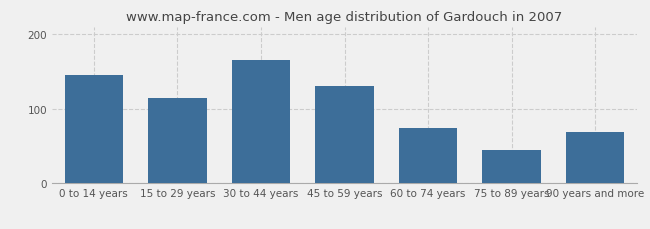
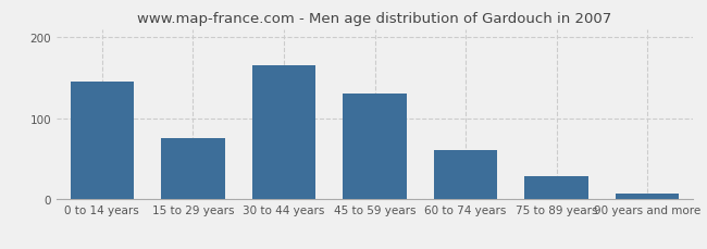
15 to 29 years: 114 -> 75
60 to 74 years: 74 -> 60
75 to 89 years: 44 -> 28
90 years and more: 68 -> 7
